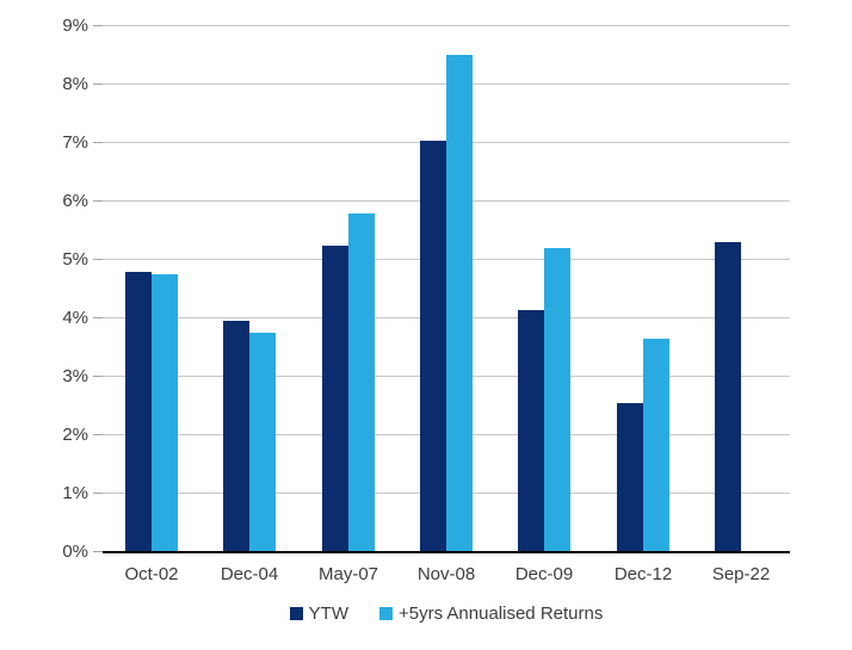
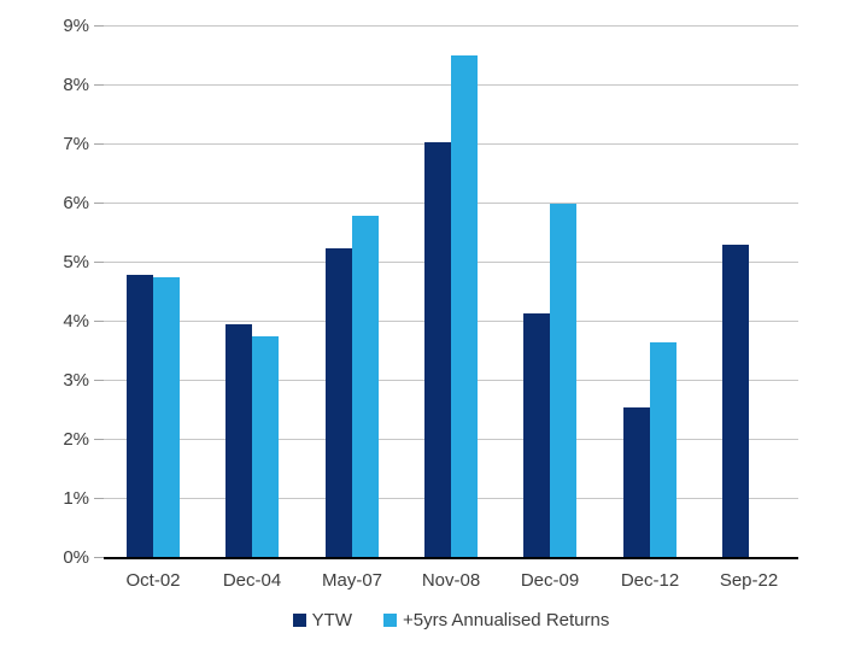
+5yrs Annualised Returns/Dec-09: 5.2% -> 6.0%
